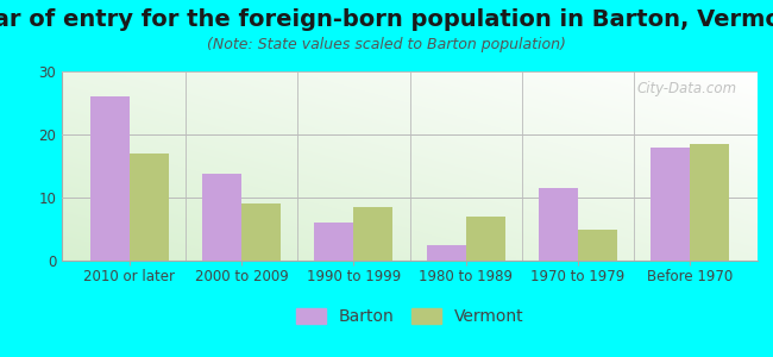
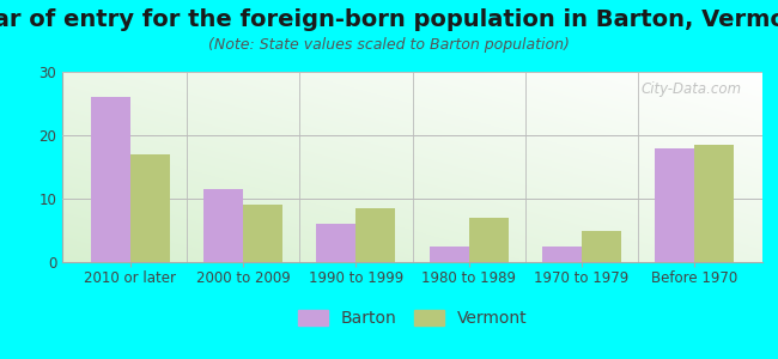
Barton/2000 to 2009: 13.8 -> 11.5
Barton/1970 to 1979: 11.6 -> 2.5
